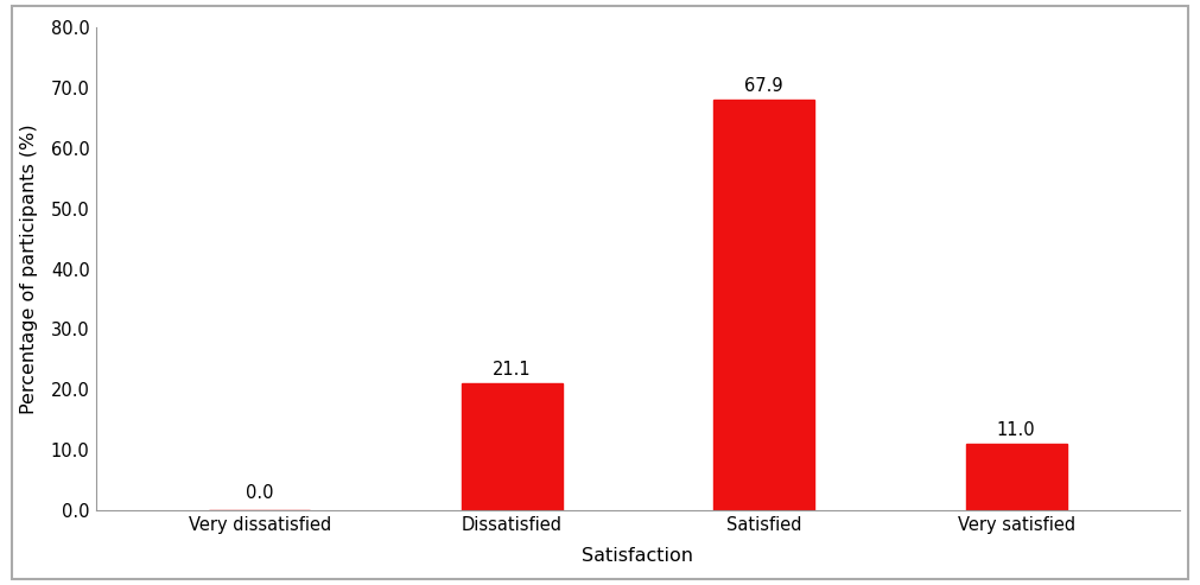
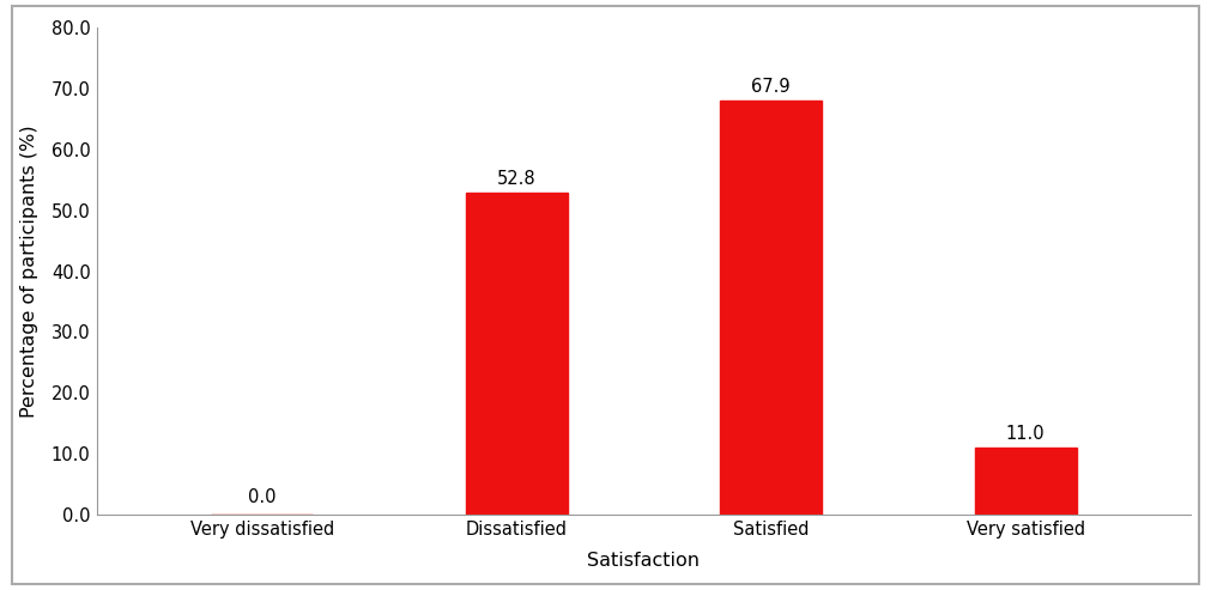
Dissatisfied: 21.1 -> 52.8
